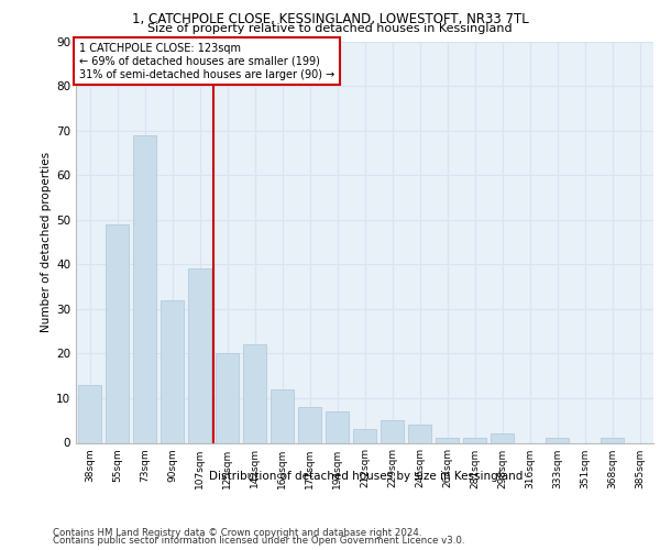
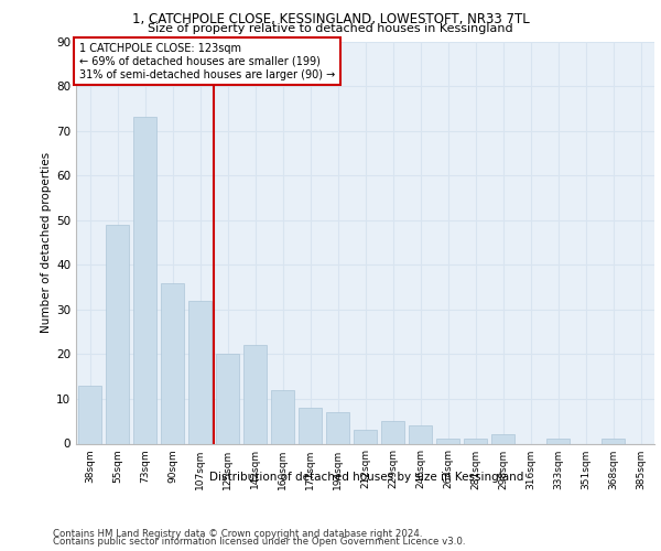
73sqm: 69 -> 73
90sqm: 32 -> 36
107sqm: 39 -> 32
